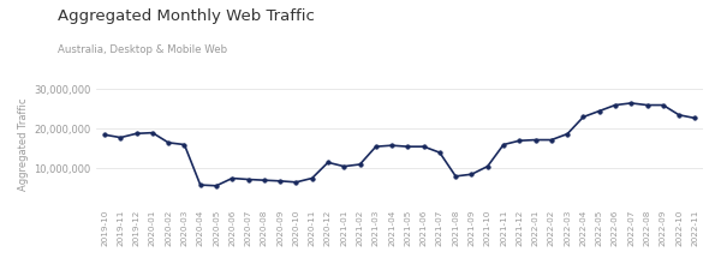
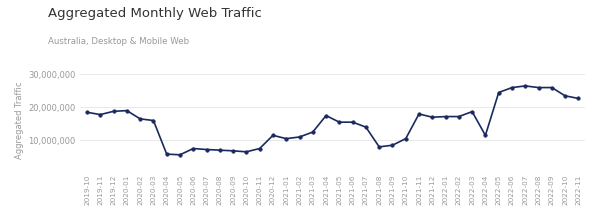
2021-03: 15,500,000 -> 12,500,000
2021-04: 15,800,000 -> 17,500,000
2021-11: 16,000,000 -> 18,000,000
2022-04: 23,000,000 -> 11,500,000
